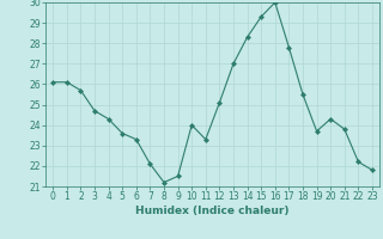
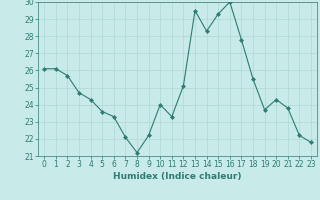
9: 21.5 -> 22.2
13: 27.0 -> 29.5
